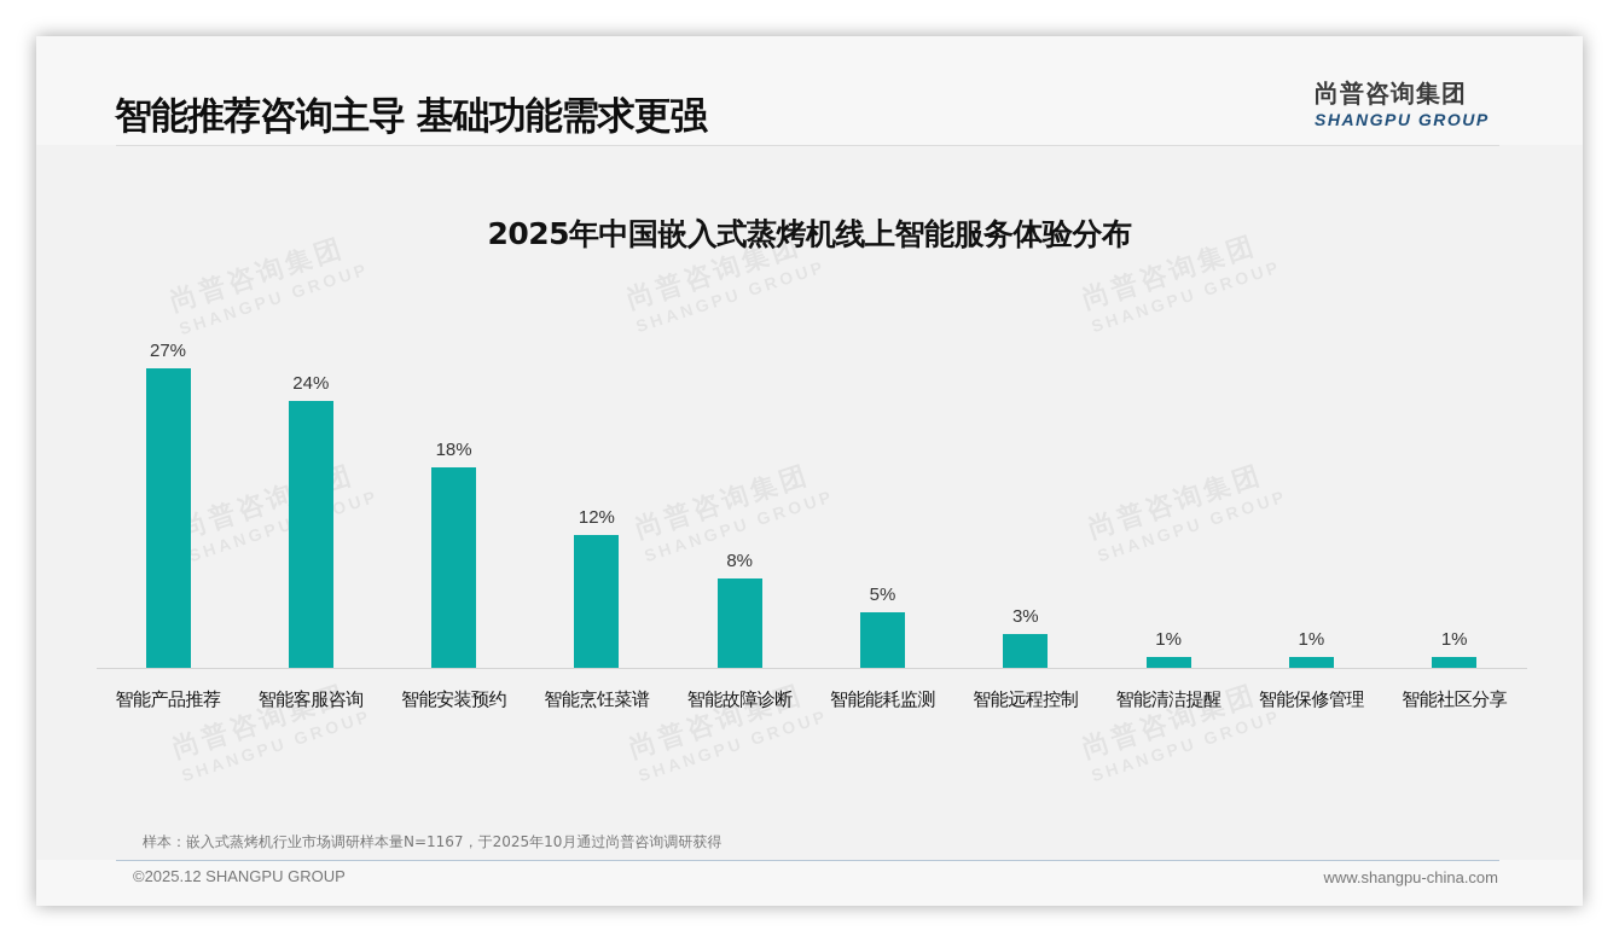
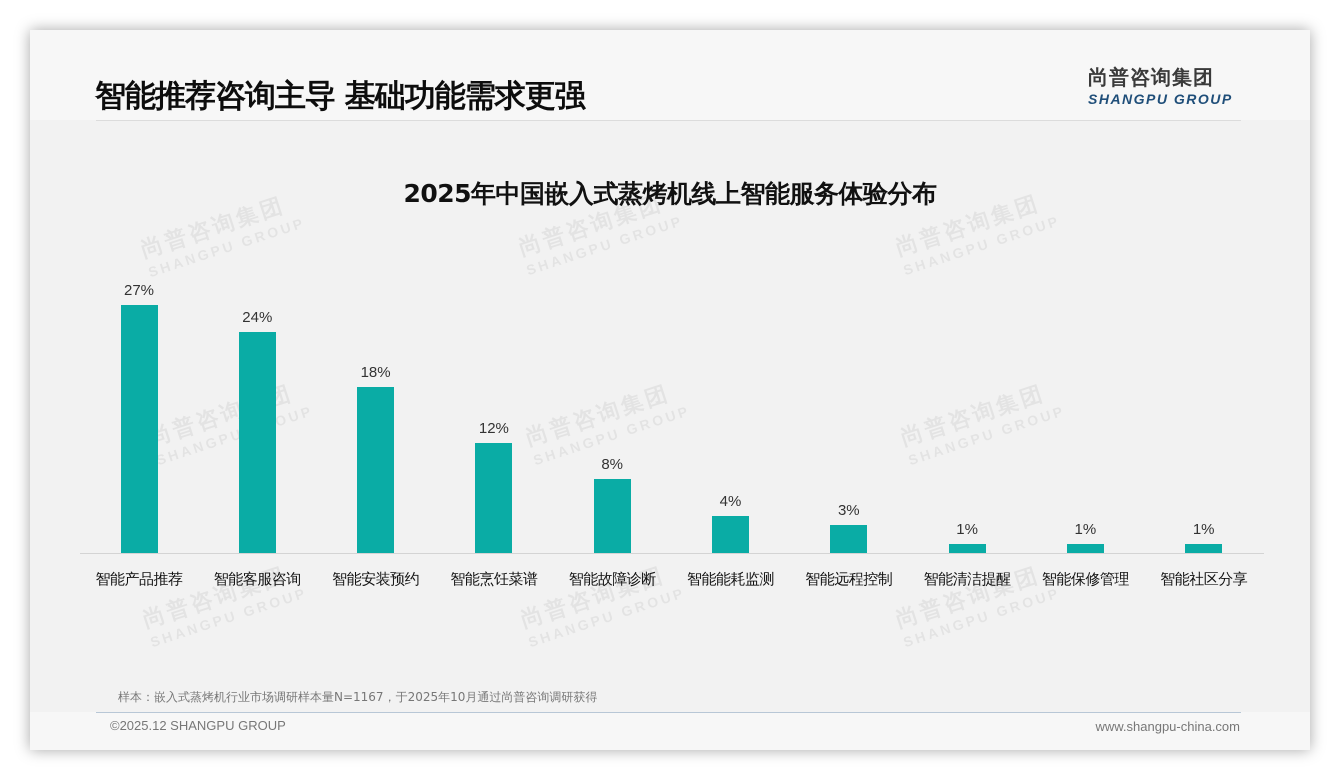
智能能耗监测: 5% -> 4%
